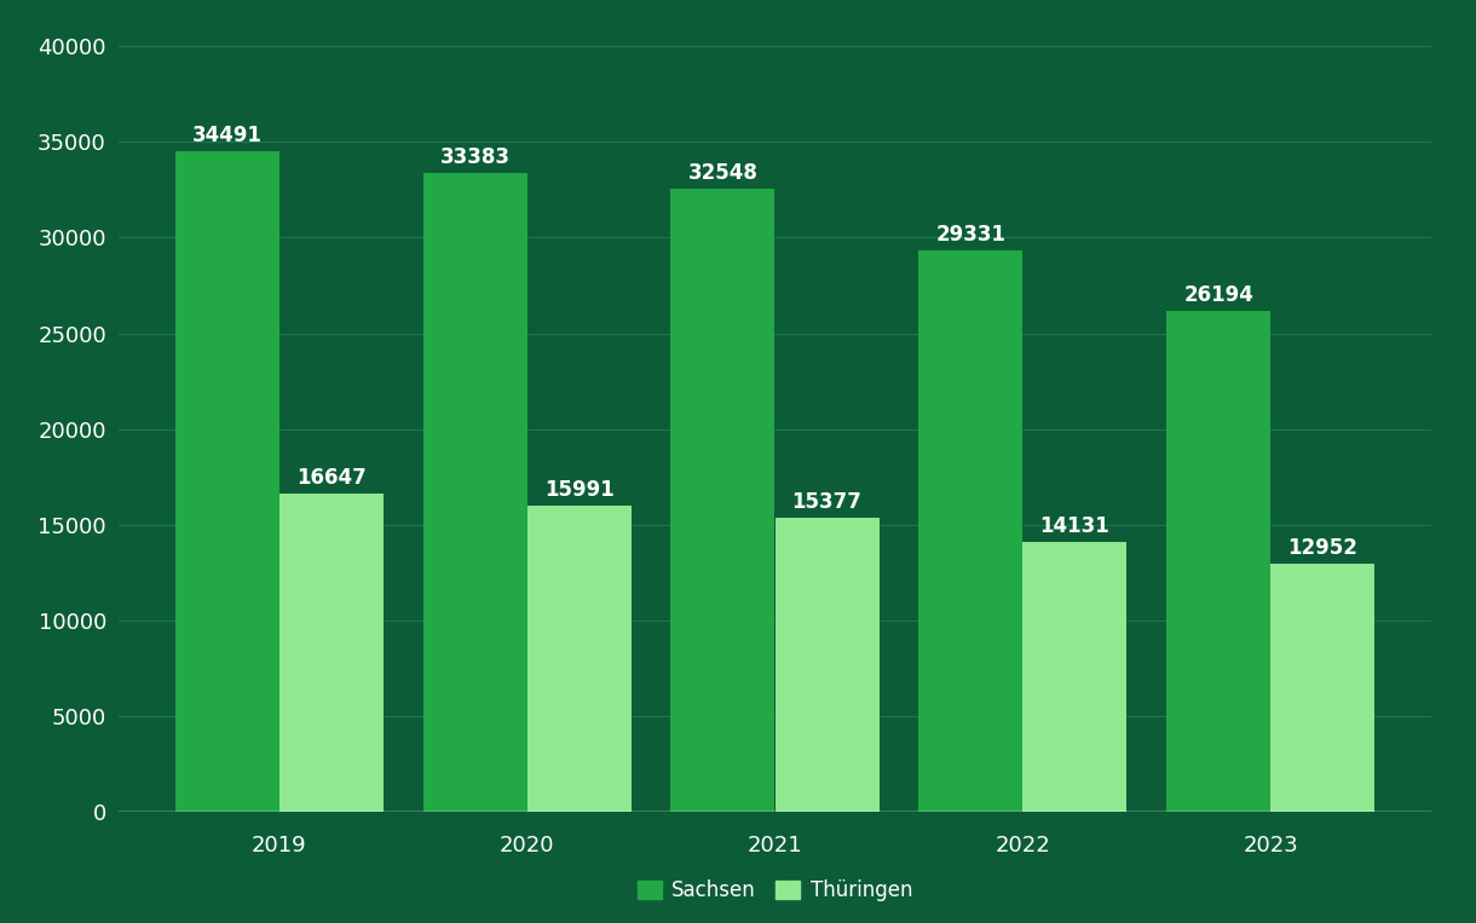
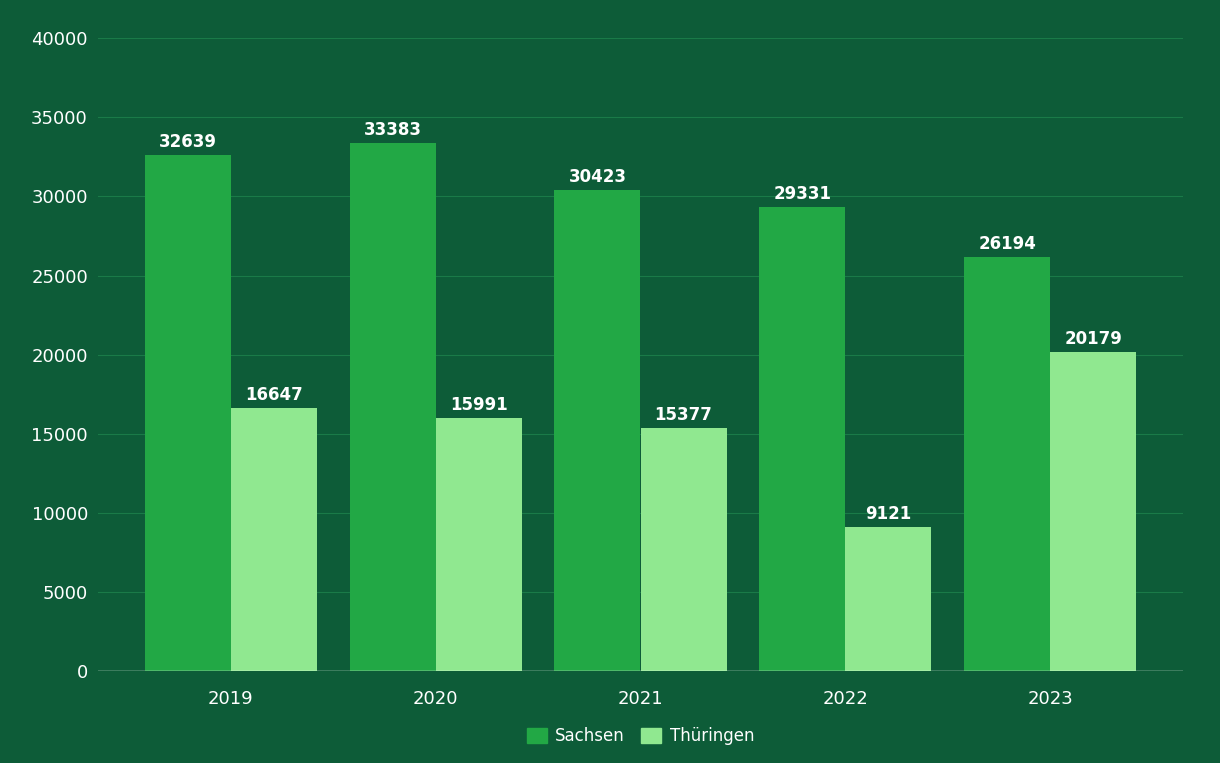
Sachsen/2019: 34491 -> 32639
Sachsen/2021: 32548 -> 30423
Thüringen/2022: 14131 -> 9121
Thüringen/2023: 12952 -> 20179
